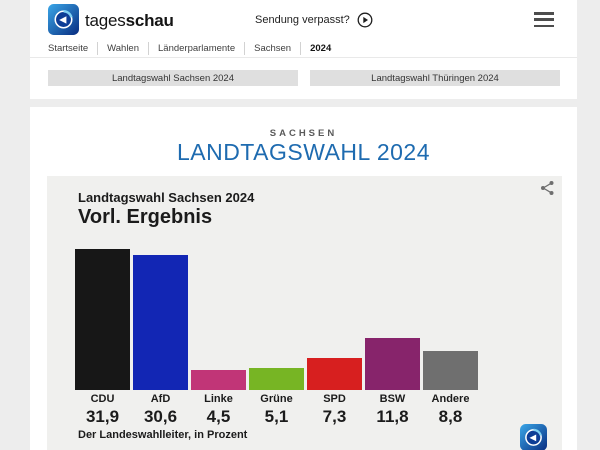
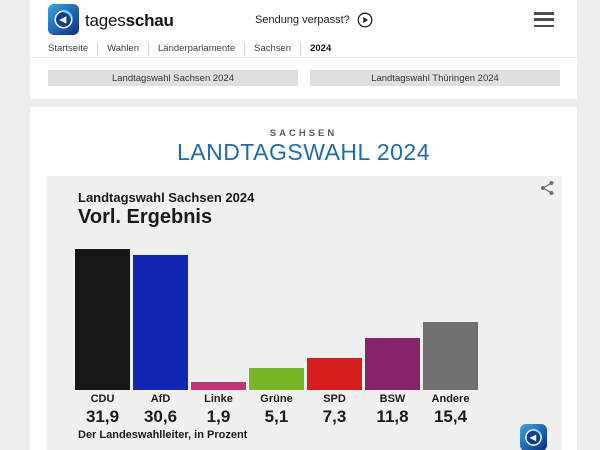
Linke: 4,5 -> 1,9
Andere: 8,8 -> 15,4
